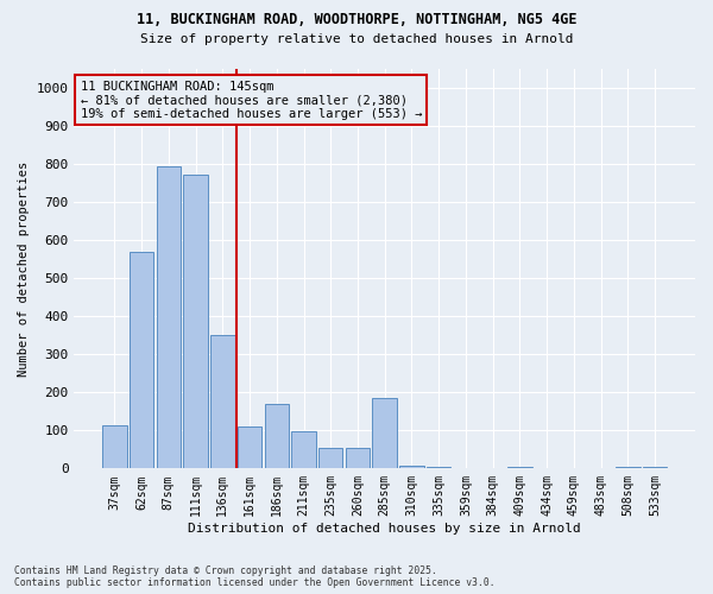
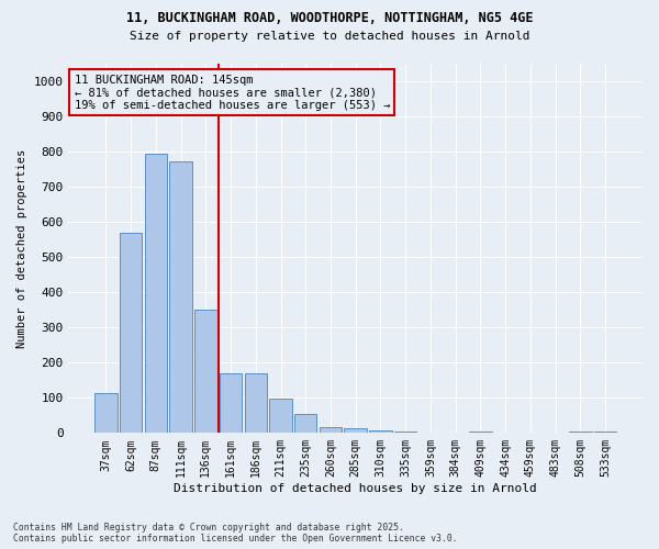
161sqm: 110 -> 168
260sqm: 55 -> 17
285sqm: 185 -> 12
